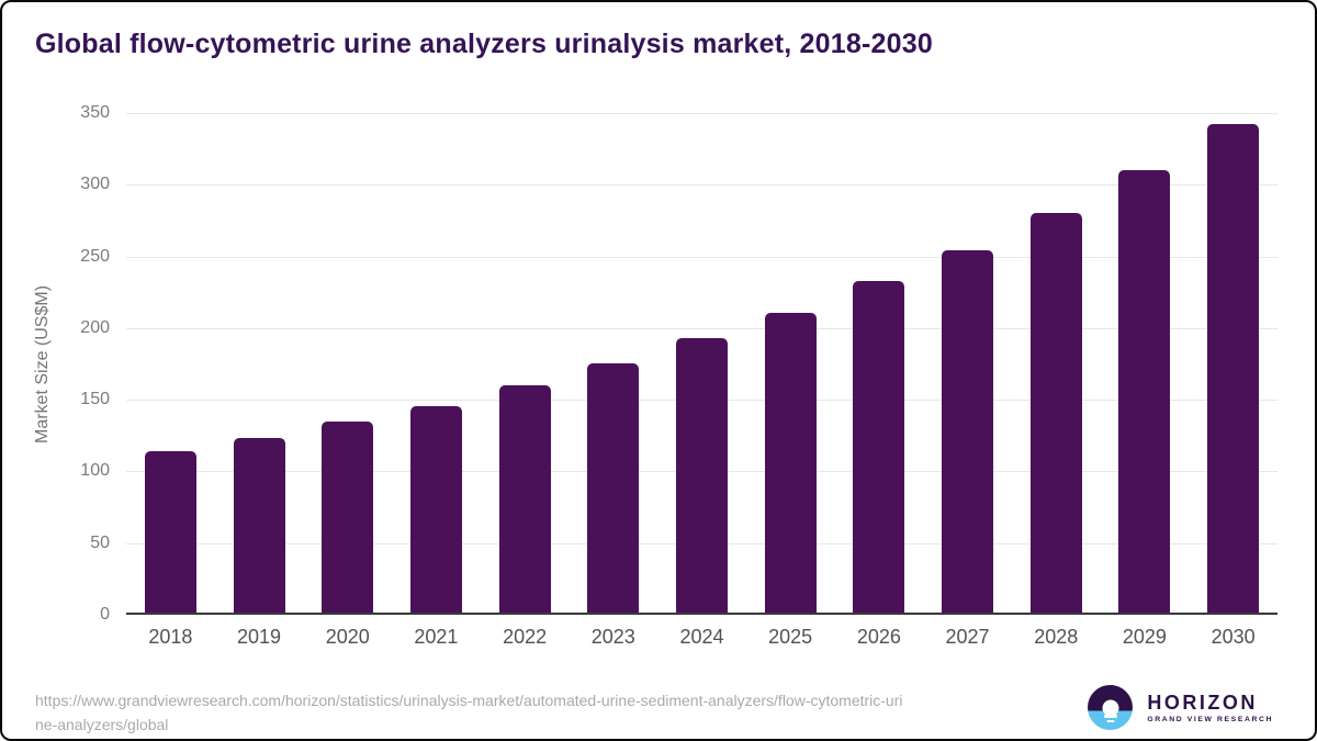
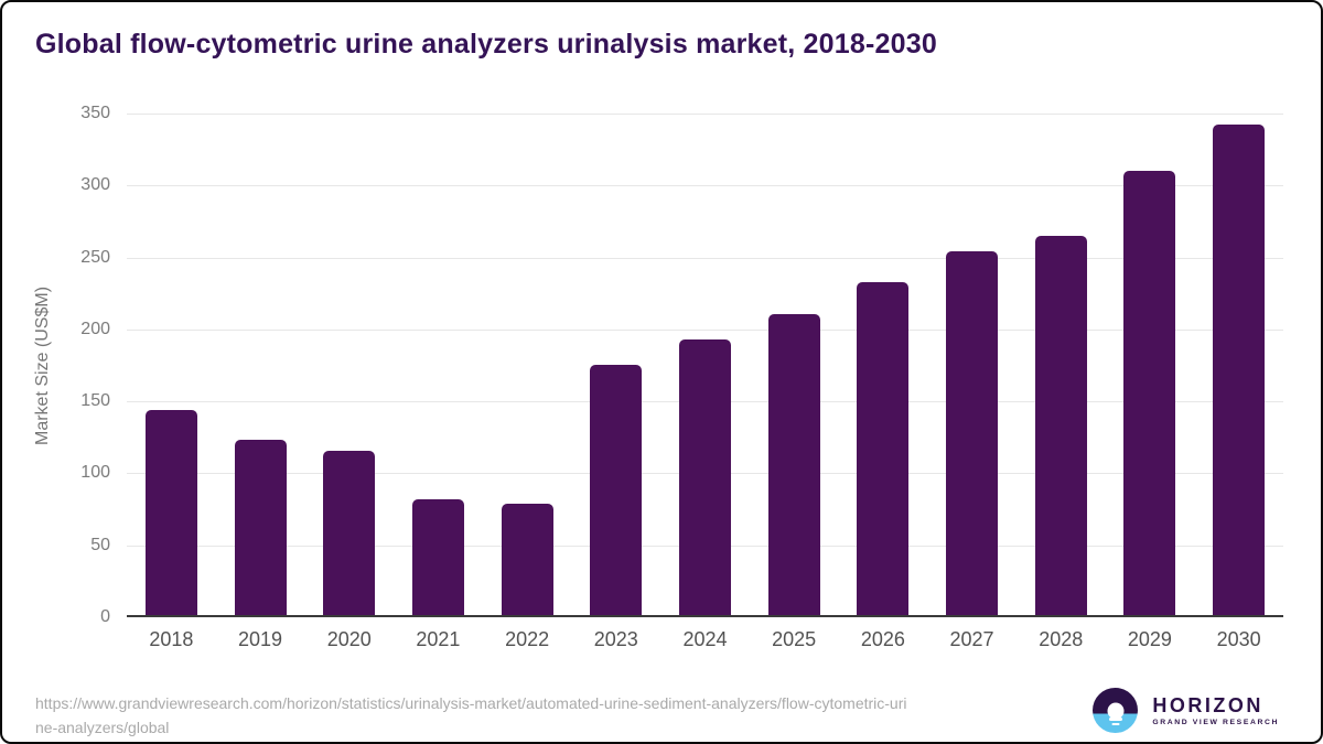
2018: 113 -> 143
2020: 134 -> 115
2021: 145 -> 81
2022: 159 -> 78
2028: 280 -> 265
